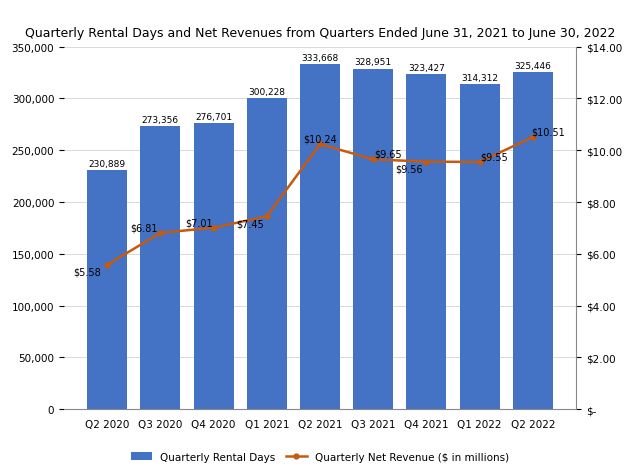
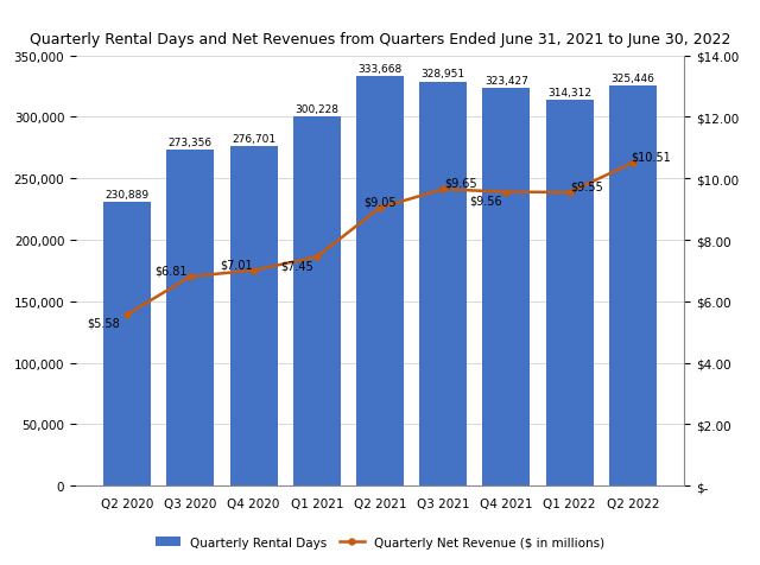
Quarterly Net Revenue ($ in millions)/Q2 2021: $10.24 -> $9.05
